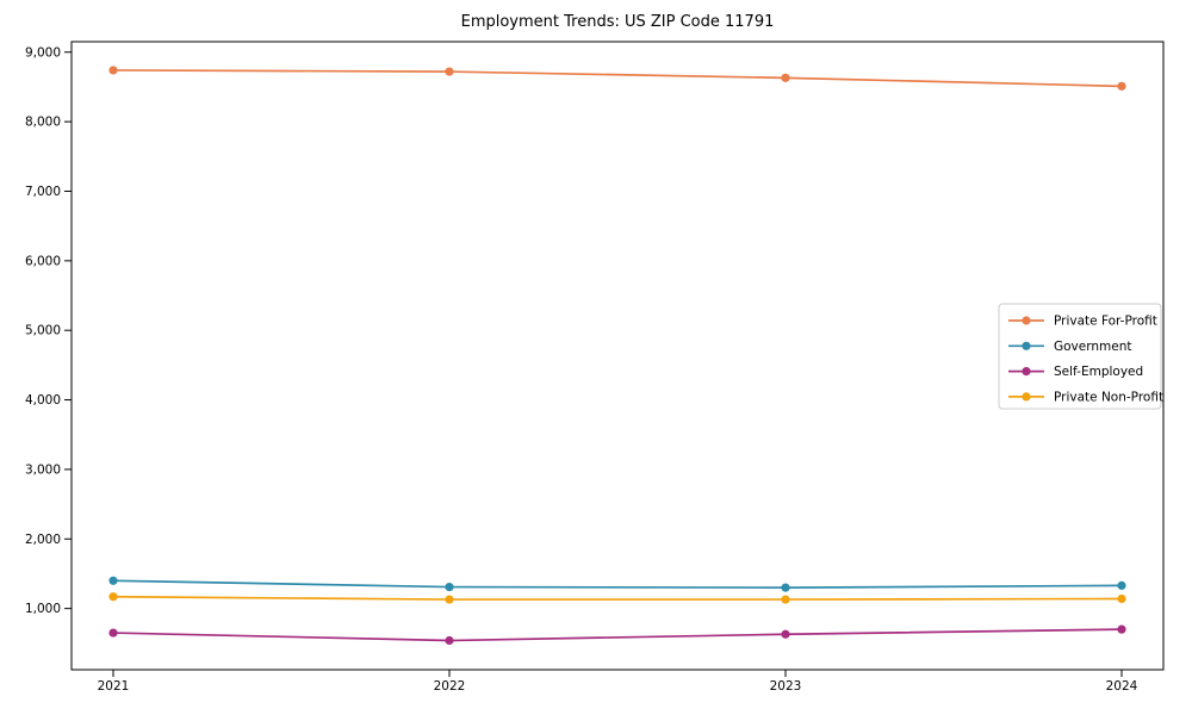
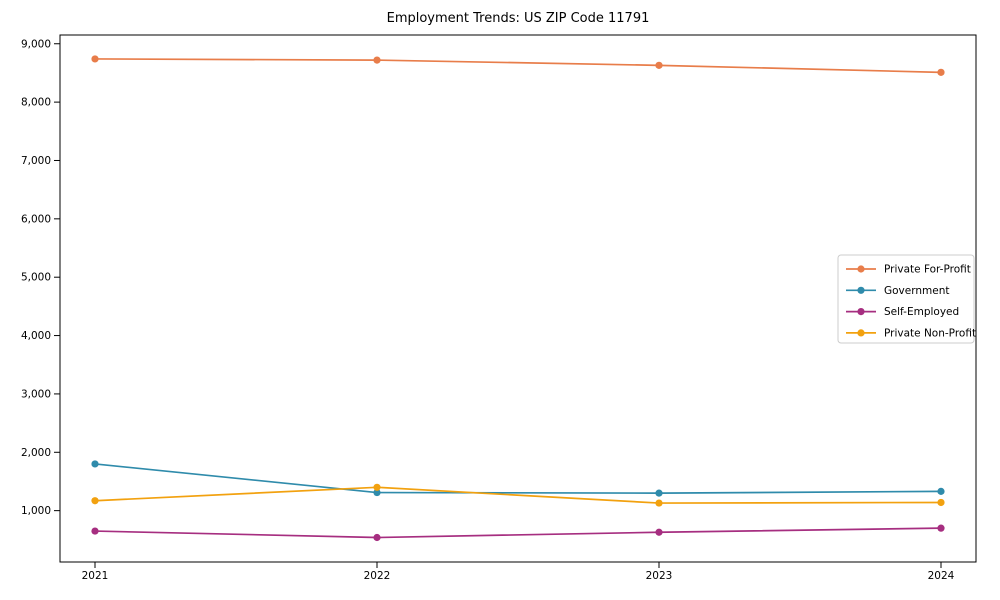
Government/2021: 1400 -> 1800
Private Non-Profit/2022: 1100 -> 1400
